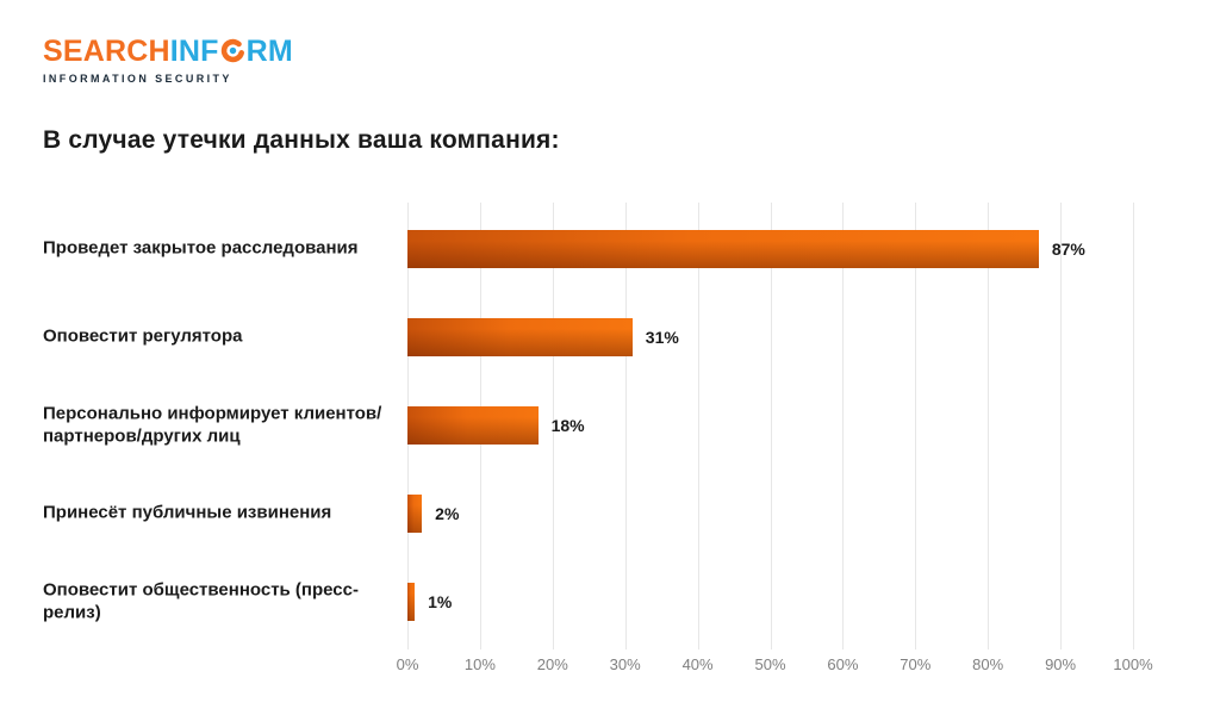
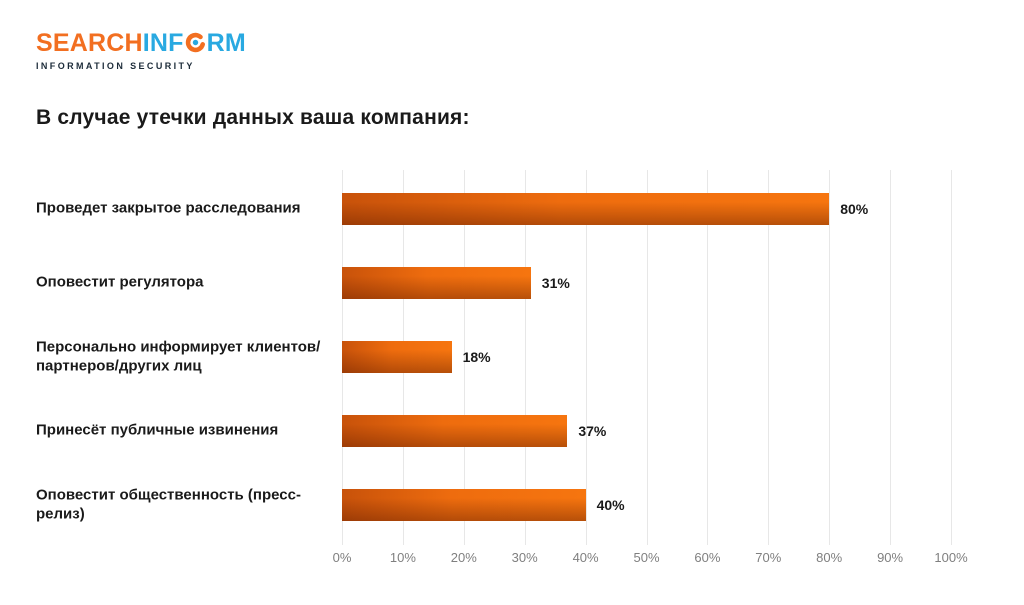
Проведет закрытое расследования: 87% -> 80%
Принесёт публичные извинения: 2% -> 37%
Оповестит общественность (пресс-релиз): 1% -> 40%
